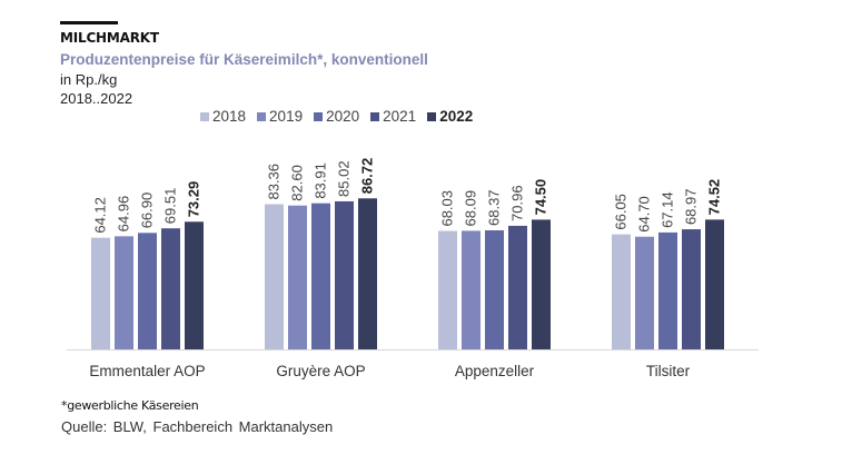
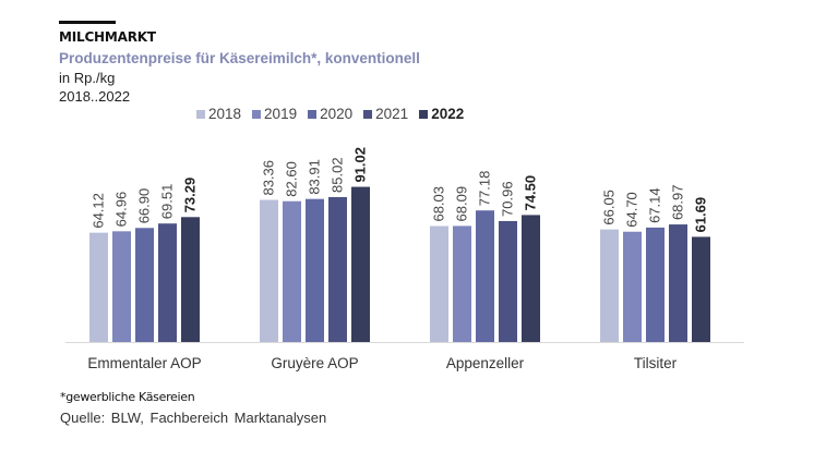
2022/Gruyère AOP: 86.72 -> 91.02
2020/Appenzeller: 68.37 -> 77.18
2022/Tilsiter: 74.52 -> 61.69
